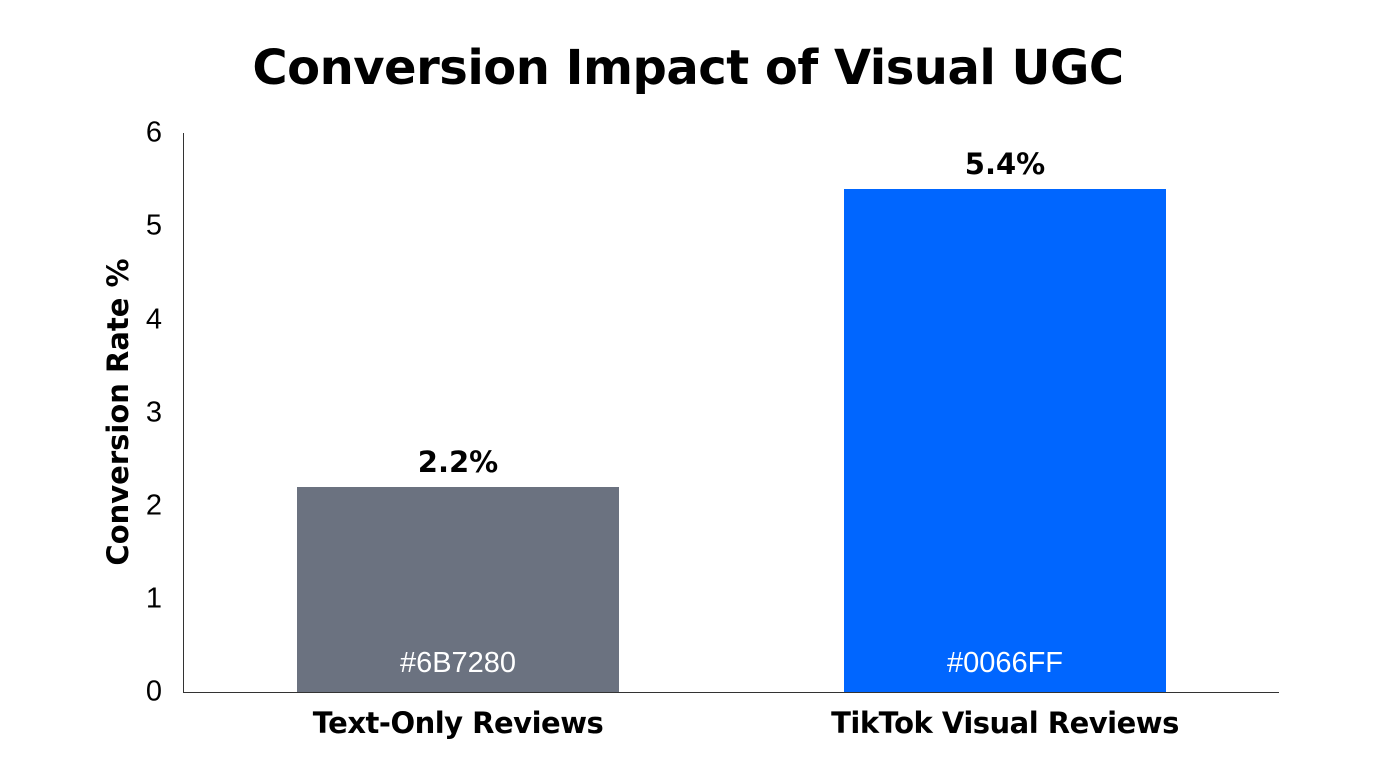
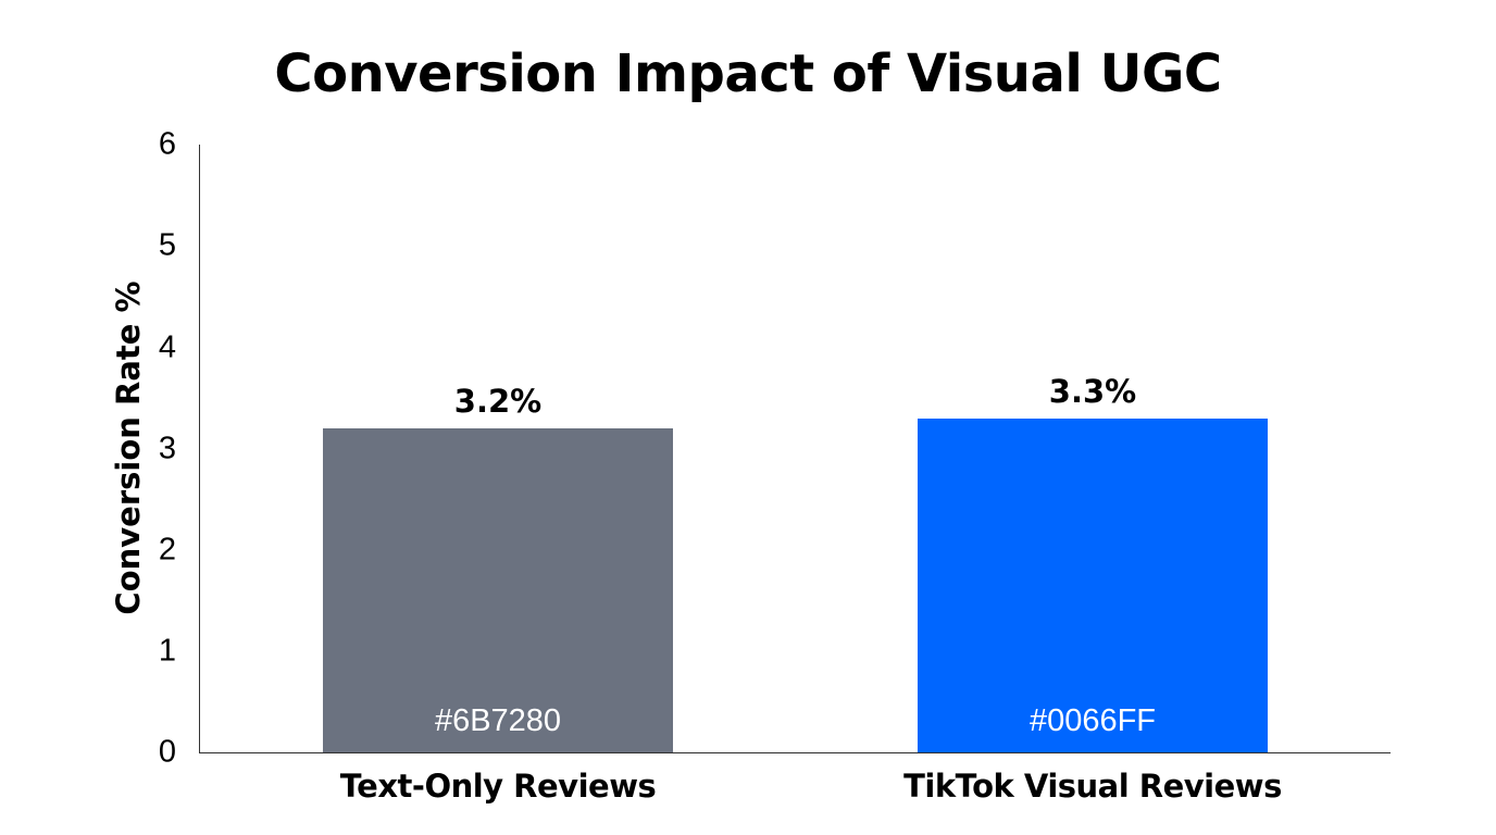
Text-Only Reviews: 2.2% -> 3.2%
TikTok Visual Reviews: 5.4% -> 3.3%
